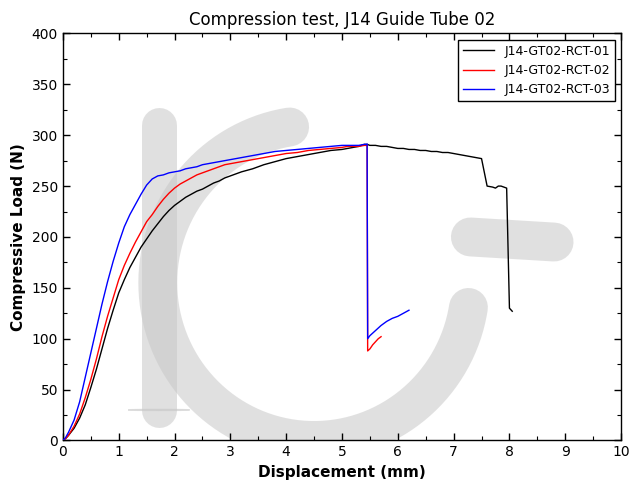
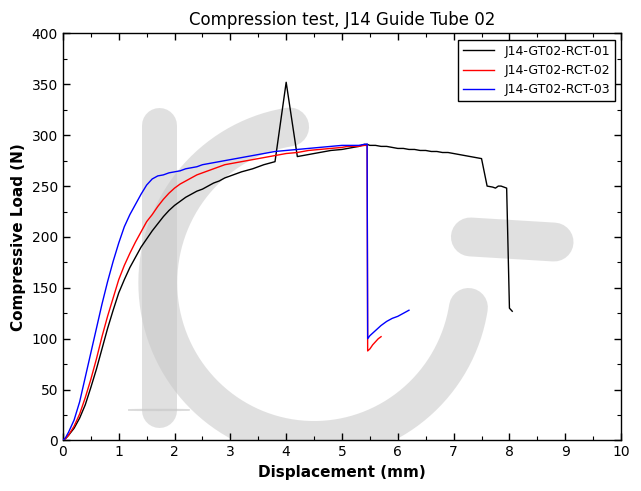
J14-GT02-RCT-01/4: 277 -> 352
